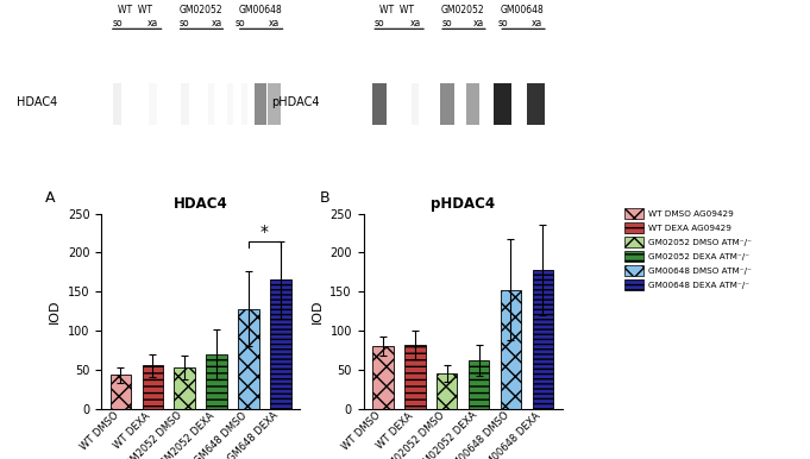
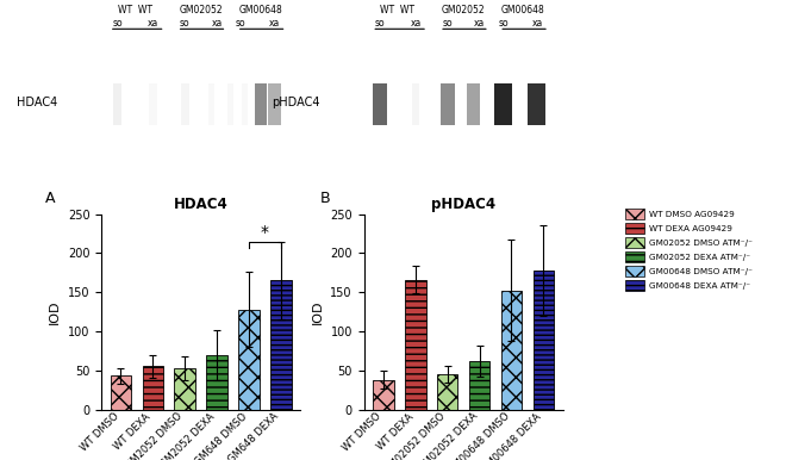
pHDAC4/WT DMSO: 80 -> 38
pHDAC4/WT DEXA: 82 -> 166
